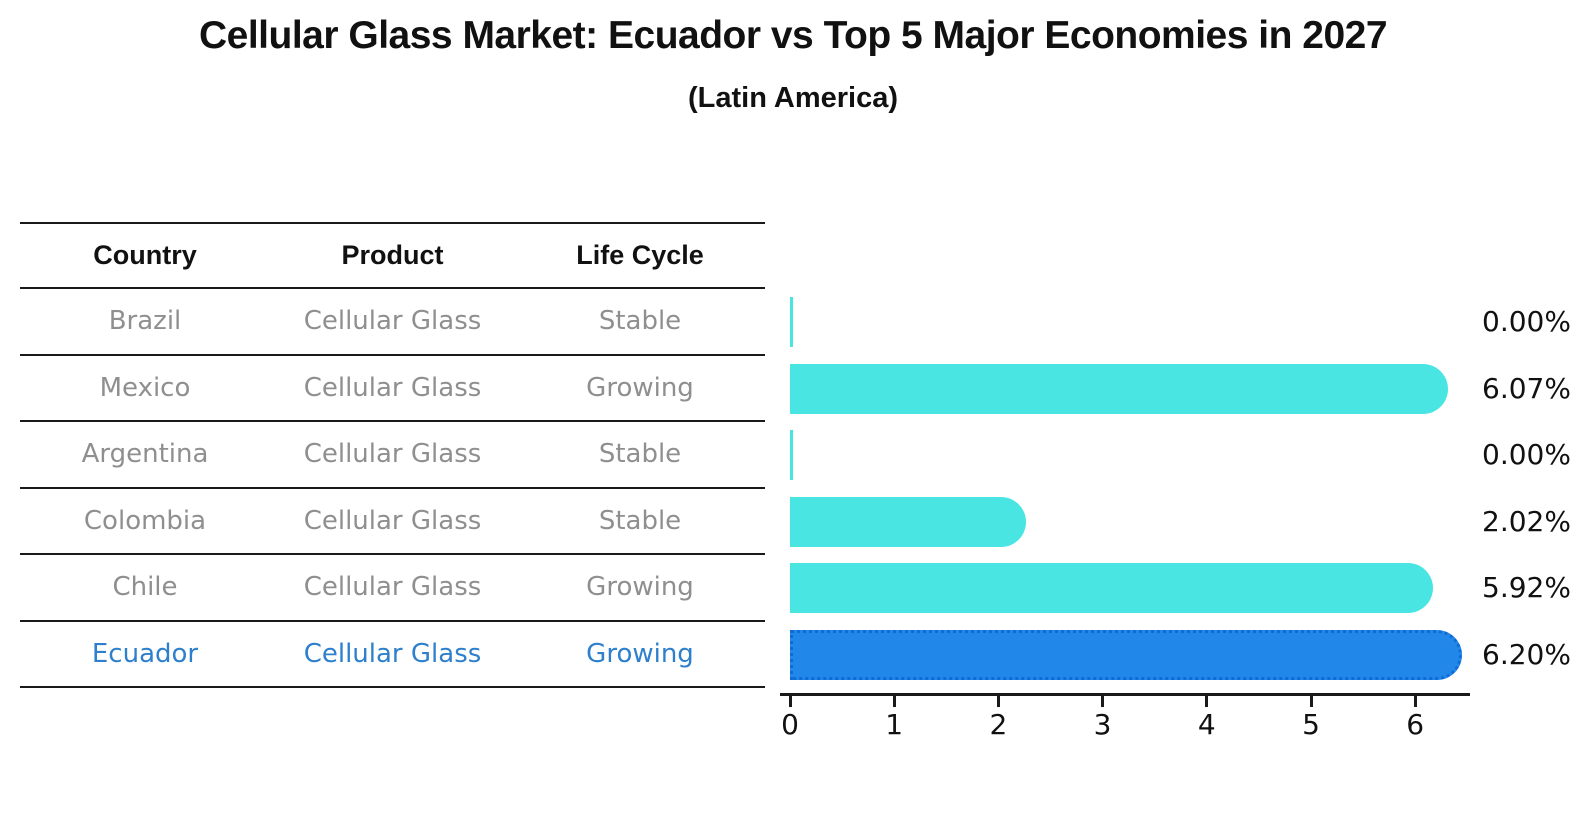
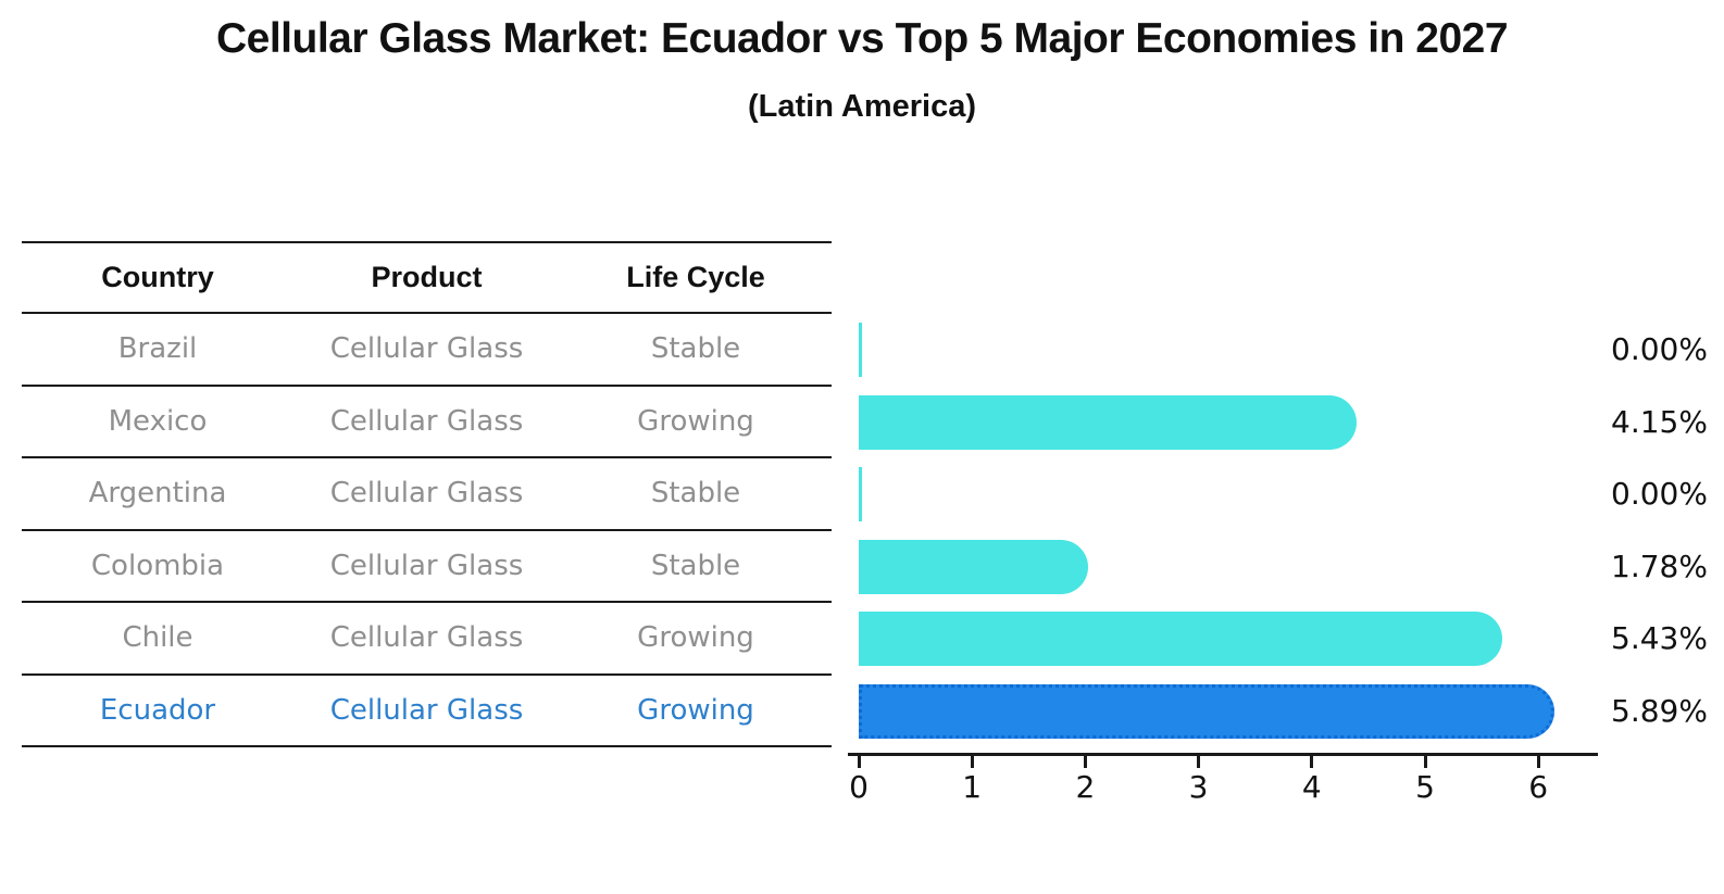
Mexico: 6.07% -> 4.15%
Colombia: 2.02% -> 1.78%
Chile: 5.92% -> 5.43%
Ecuador: 6.20% -> 5.89%
